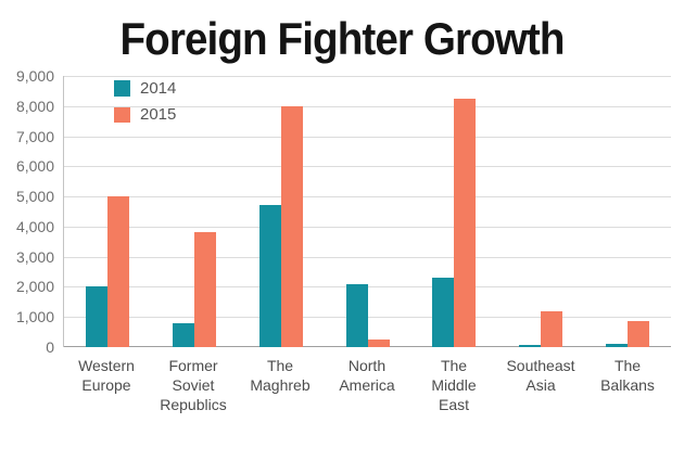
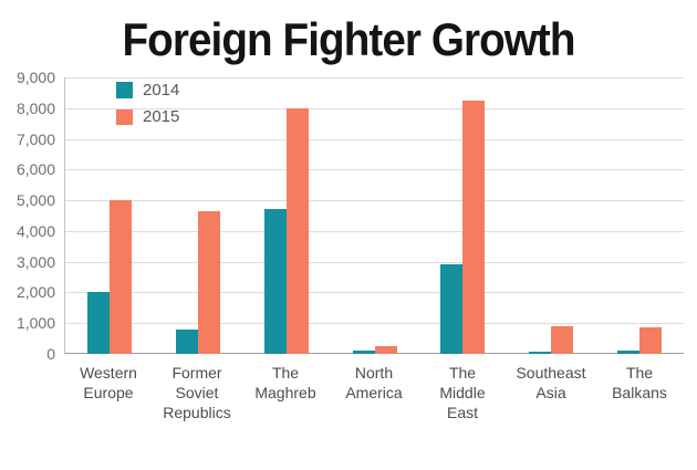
2015/Former Soviet Republics: 3800 -> 4600
2014/North America: 2100 -> 100
2014/The Middle East: 2300 -> 2900
2015/Southeast Asia: 1200 -> 900
